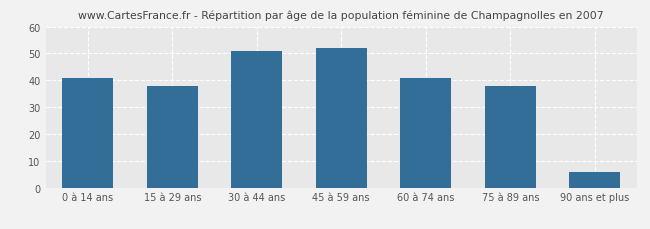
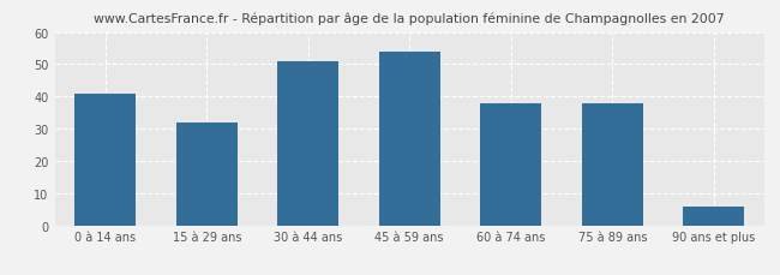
15 à 29 ans: 38 -> 32
45 à 59 ans: 52 -> 54
60 à 74 ans: 41 -> 38
